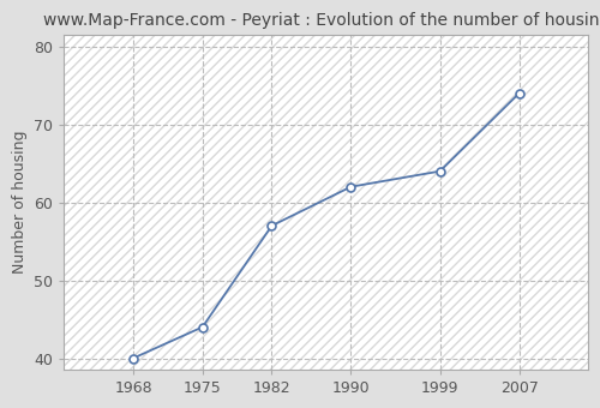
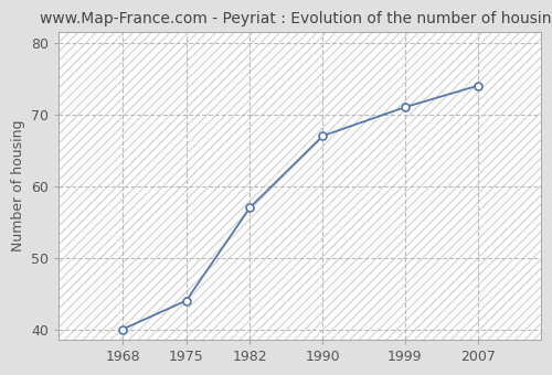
1990: 62 -> 67
1999: 64 -> 71
